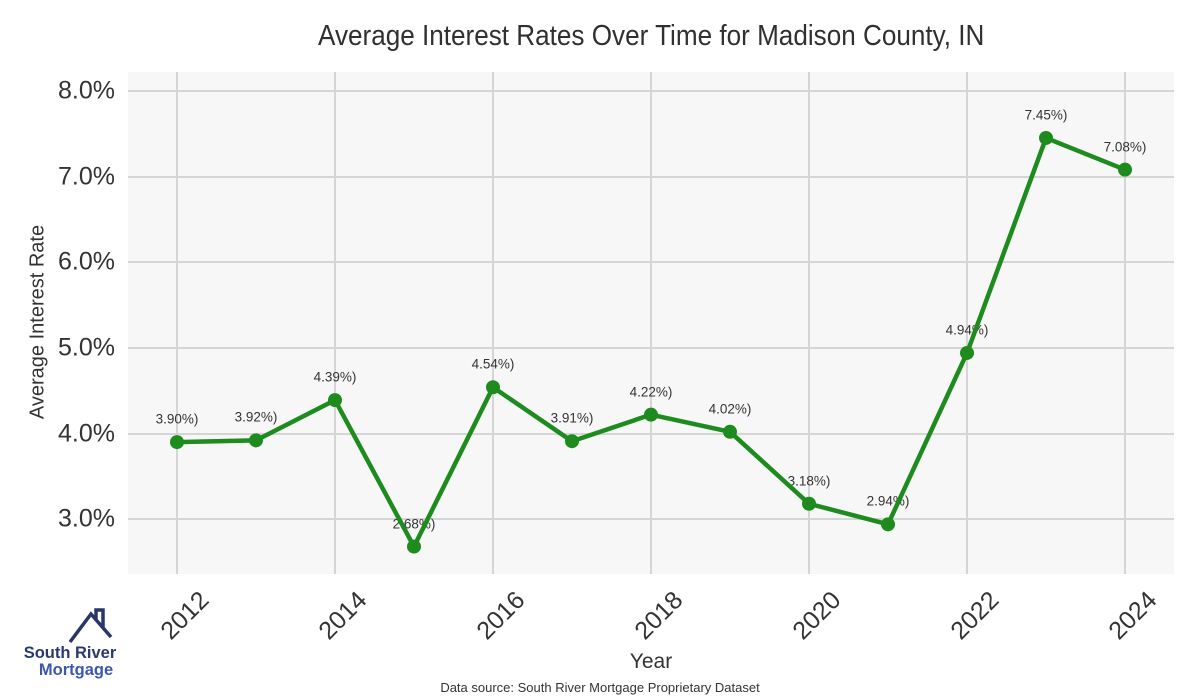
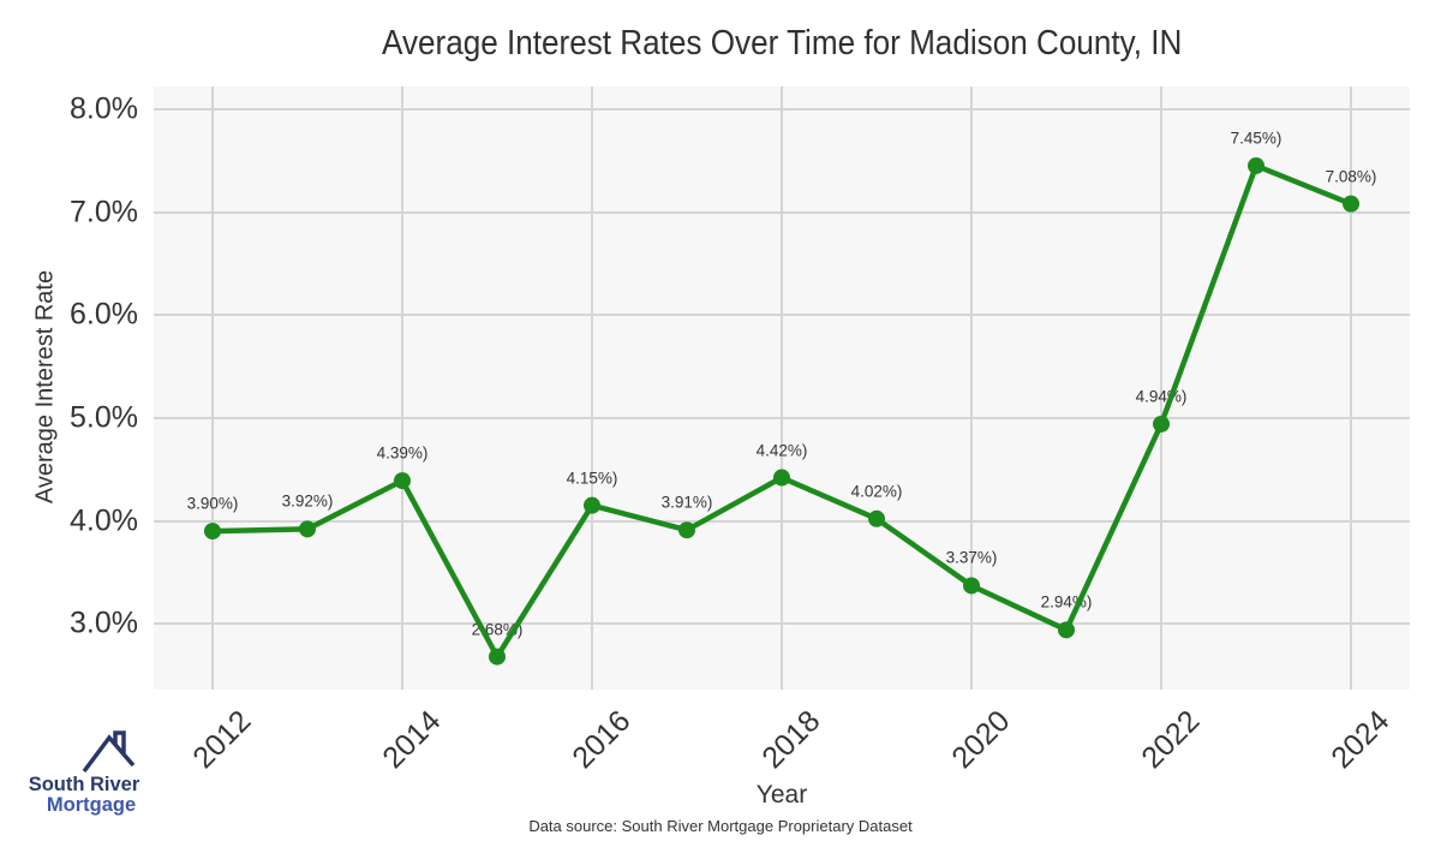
2016: 4.54% -> 4.15%
2018: 4.22% -> 4.42%
2020: 3.18% -> 3.37%
